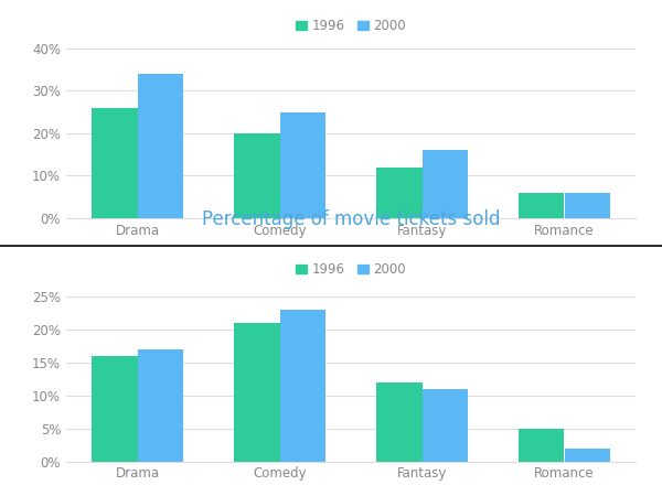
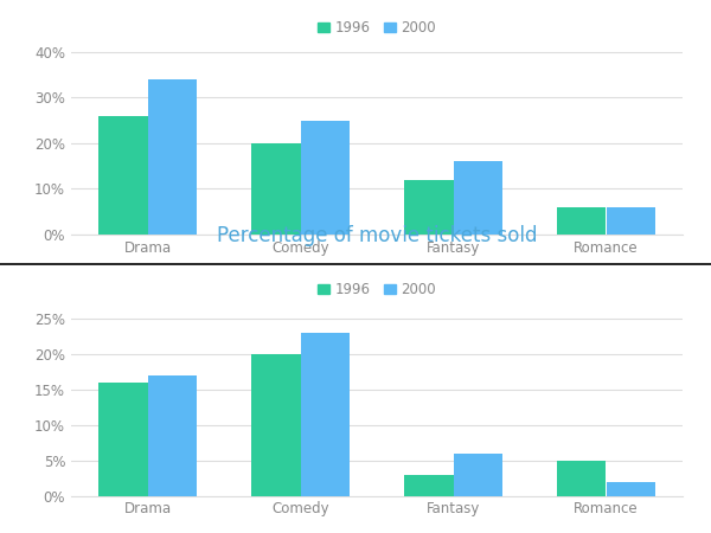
1996/Comedy: 21% -> 20%
1996/Fantasy: 12% -> 3%
2000/Fantasy: 11% -> 6%
